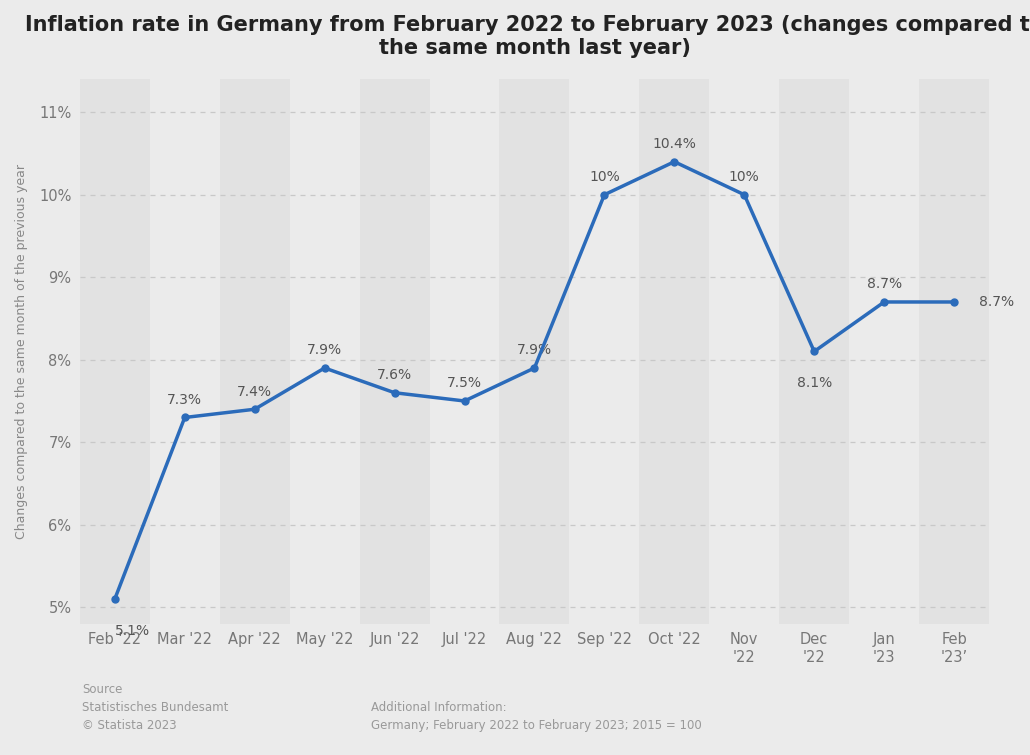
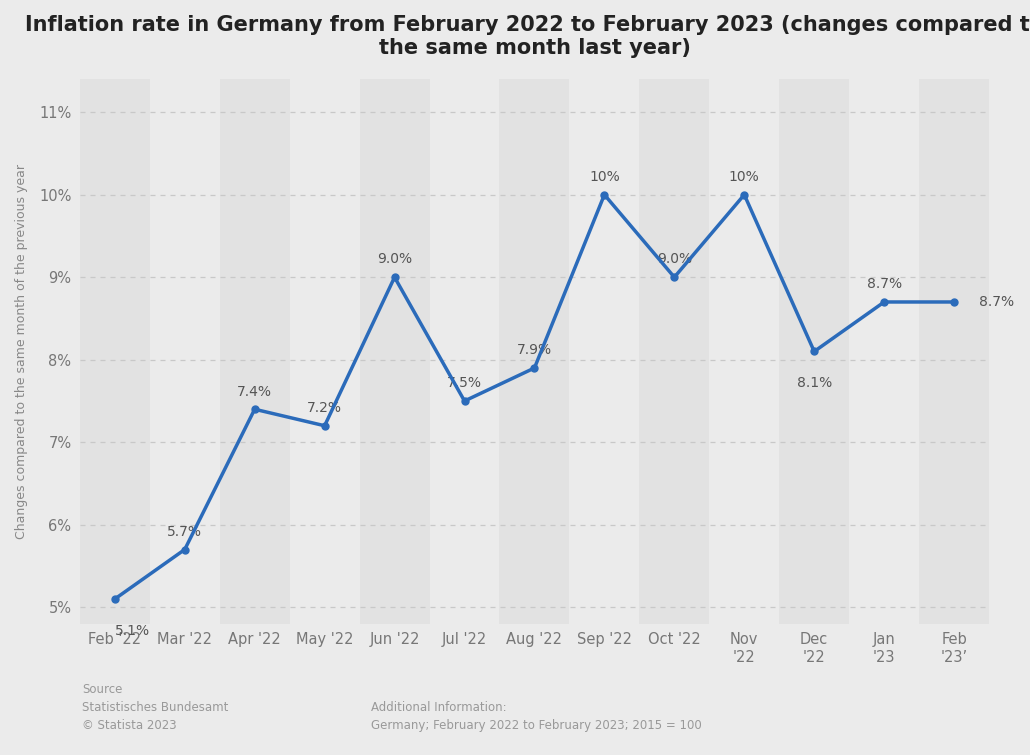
Mar '22: 7.3% -> 5.7%
May '22: 7.9% -> 7.2%
Jun '22: 7.6% -> 9.0%
Oct '22: 10.4% -> 9.0%
